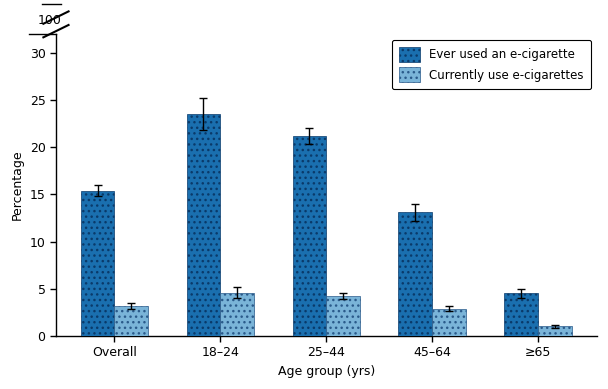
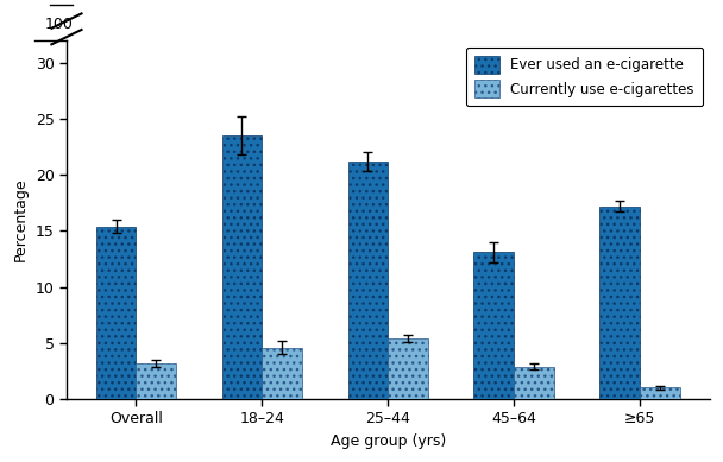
Currently use e-cigarettes/25–44: 4.2 -> 5.4
Ever used an e-cigarette/≥65: 4.5 -> 17.2
